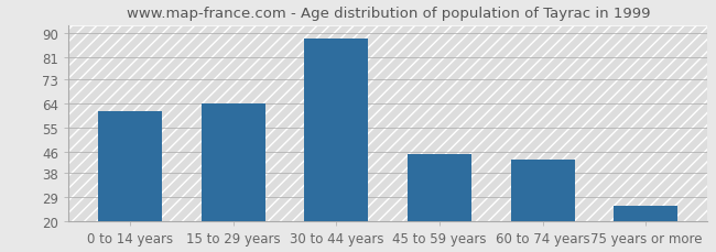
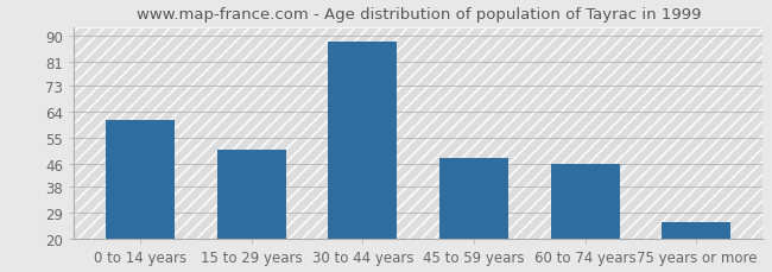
15 to 29 years: 64 -> 51
45 to 59 years: 45 -> 48
60 to 74 years: 43 -> 46
